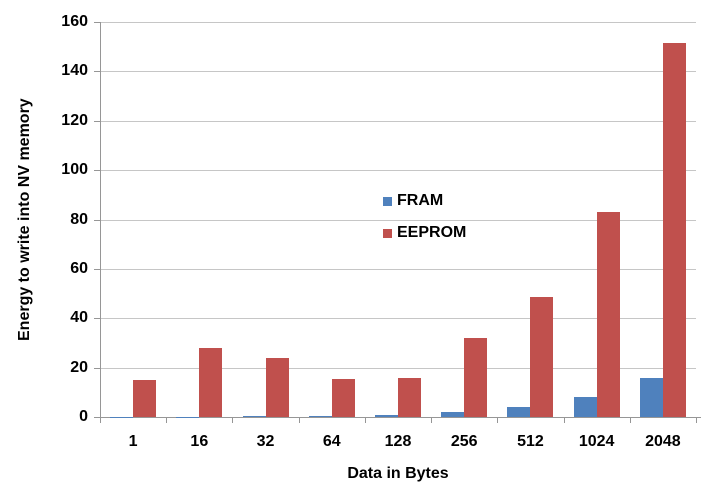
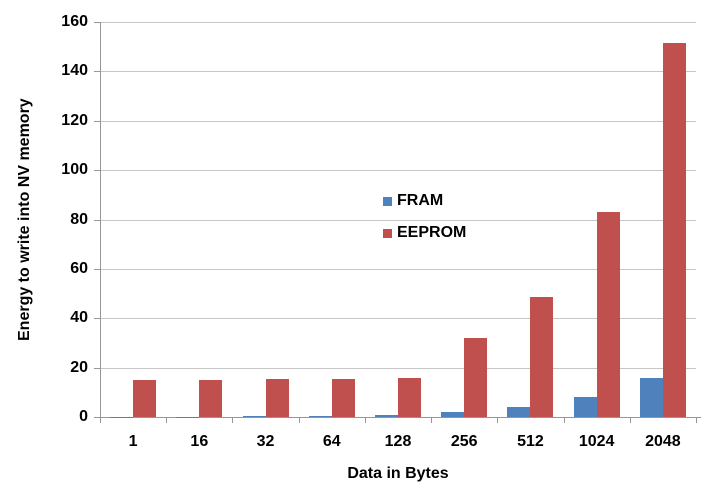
EEPROM/16: 28 -> 15
EEPROM/32: 24 -> 16
